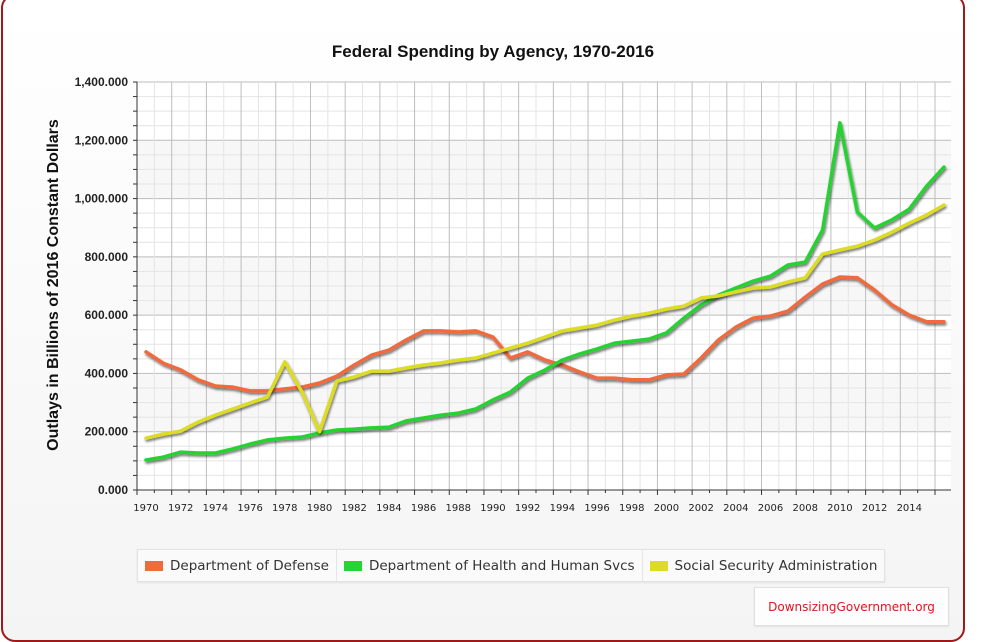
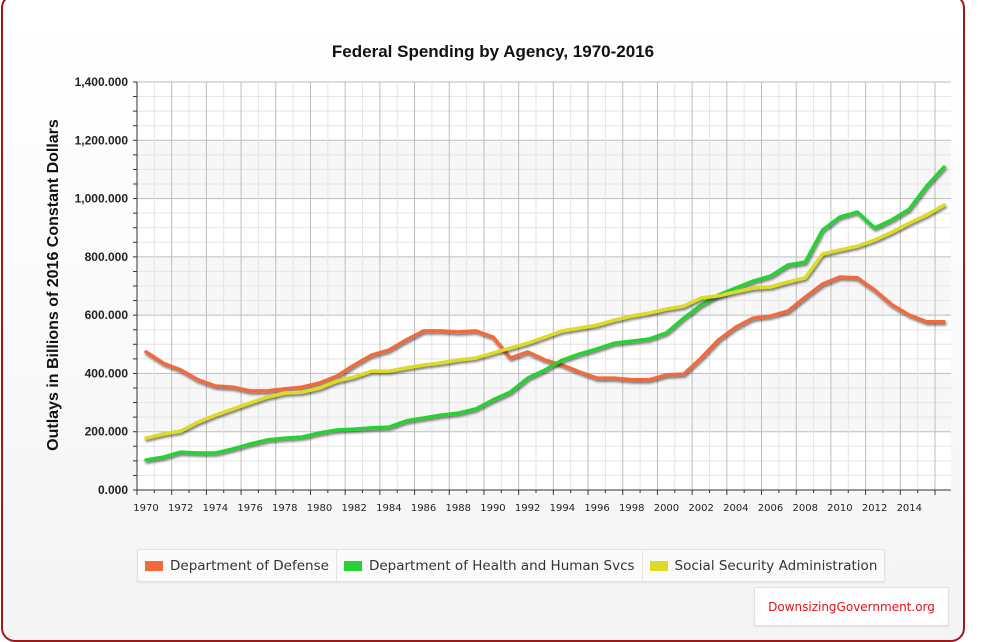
Social Security Administration/1978: 440 -> 330
Social Security Administration/1980: 200 -> 350
Department of Health and Human Svcs/2010: 1260 -> 940
